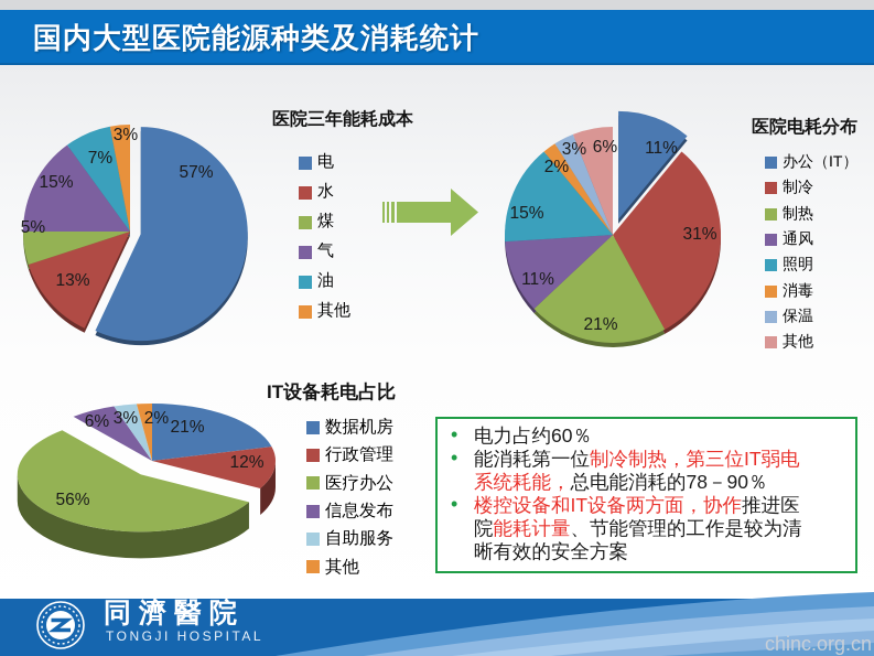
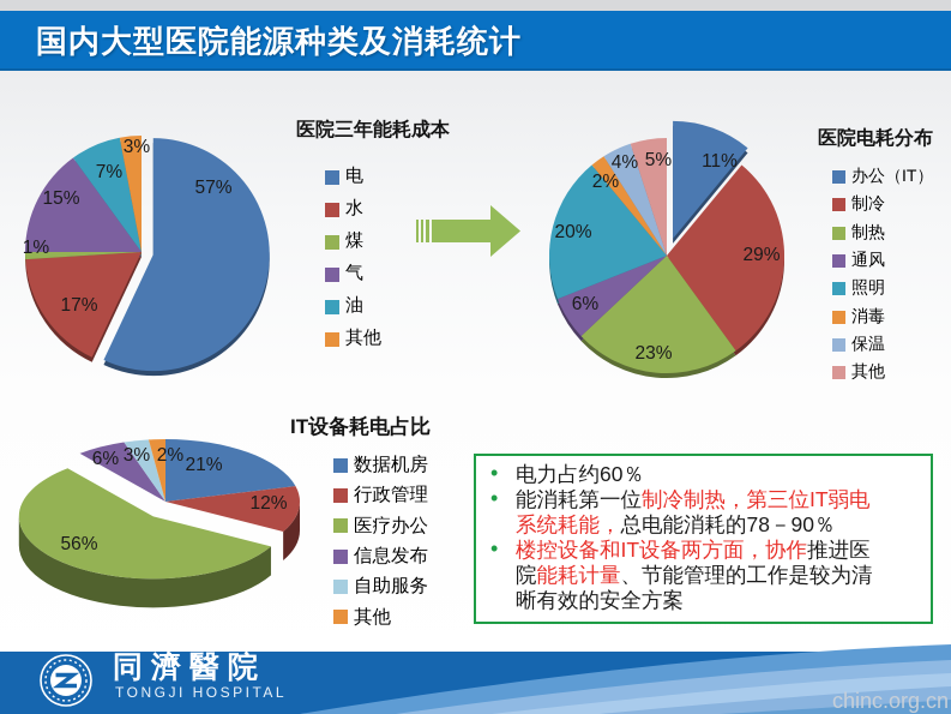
医院三年能耗成本/水: 13% -> 17%
医院三年能耗成本/煤: 5% -> 1%
医院电耗分布/制冷: 31% -> 29%
医院电耗分布/制热: 21% -> 23%
医院电耗分布/通风: 11% -> 6%
医院电耗分布/照明: 15% -> 20%
医院电耗分布/保温: 3% -> 4%
医院电耗分布/其他: 6% -> 5%
